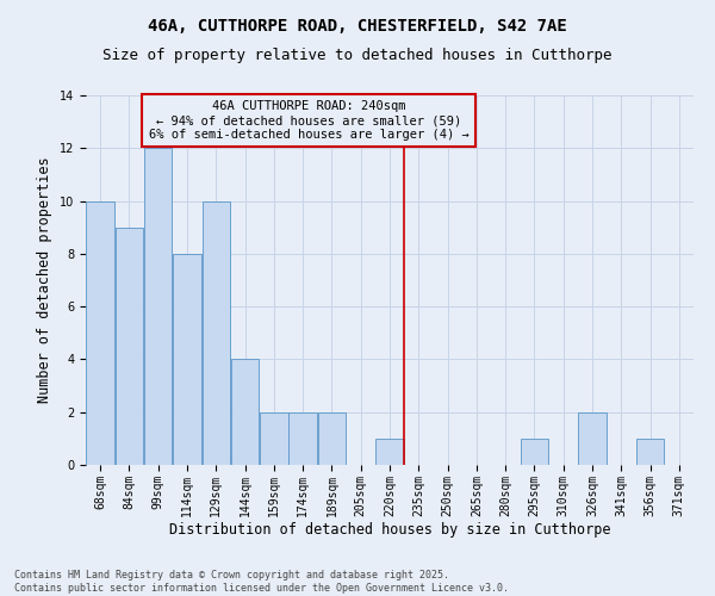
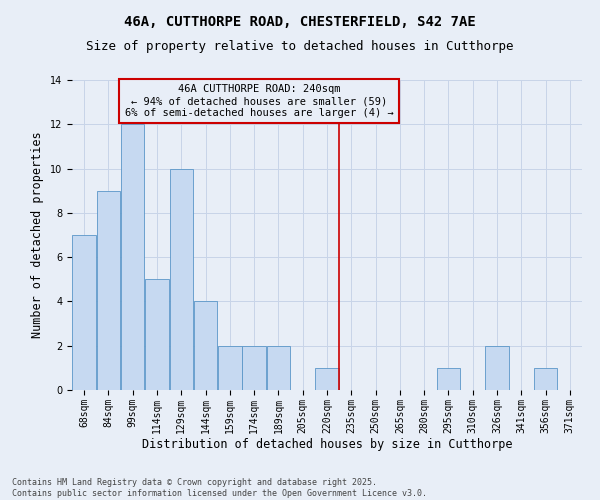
68sqm: 10 -> 7
114sqm: 8 -> 5
